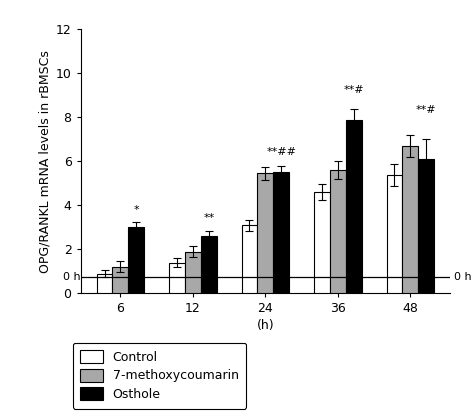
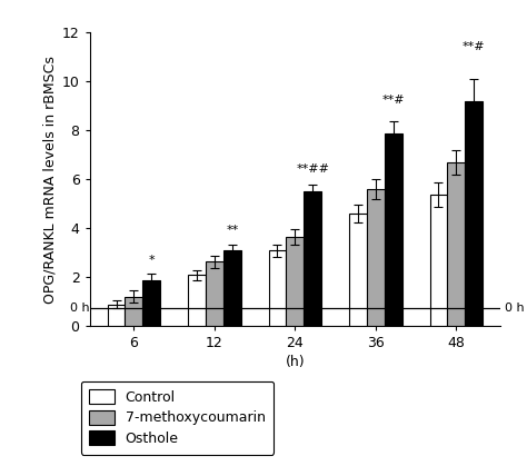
Osthole/6: 3.0 -> 1.9
Control/12: 1.4 -> 2.1
7-methoxycoumarin/12: 1.90 -> 2.65
Osthole/12: 2.6 -> 3.1
7-methoxycoumarin/24: 5.45 -> 3.65
Osthole/48: 6.1 -> 9.2
